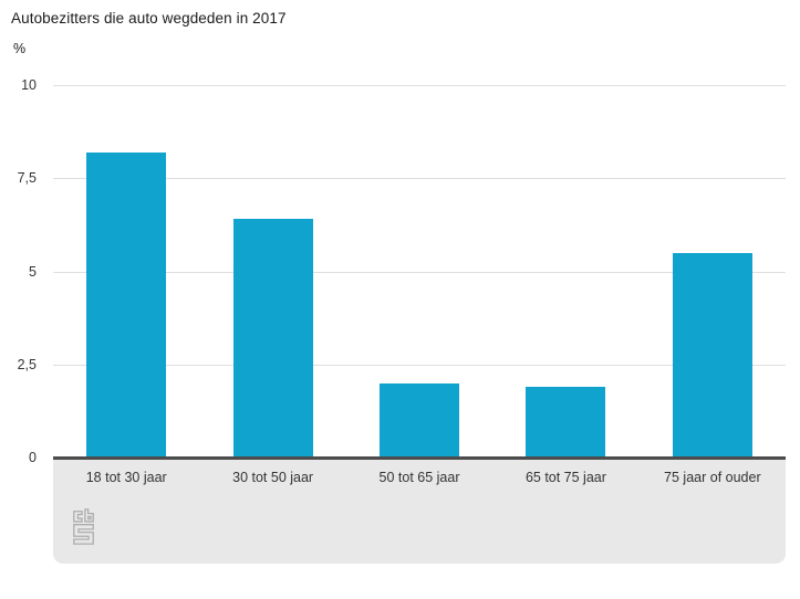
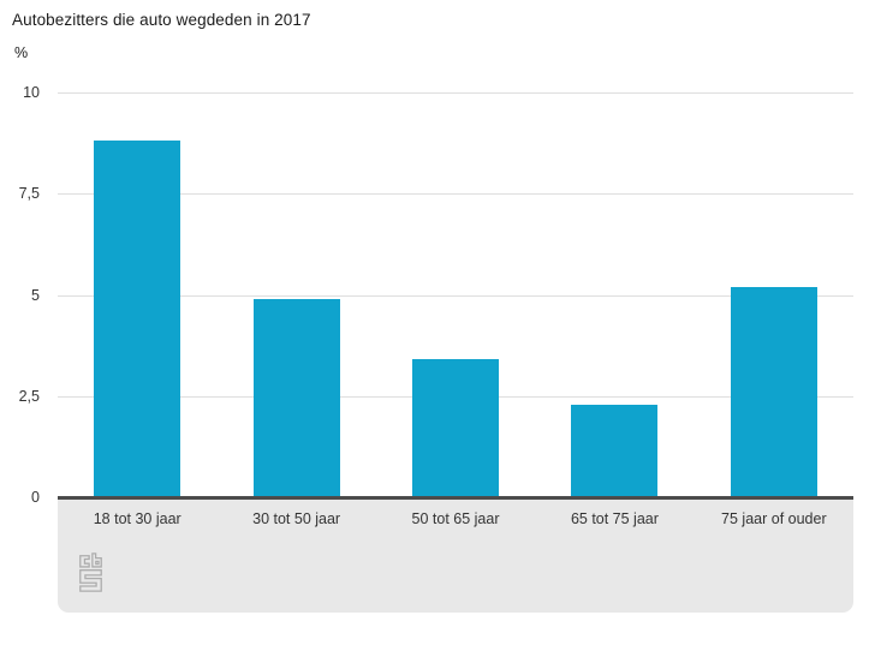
18 tot 30 jaar: 8.2 -> 8.8
30 tot 50 jaar: 6.4 -> 4.9
50 tot 65 jaar: 2.0 -> 3.4
65 tot 75 jaar: 1.9 -> 2.3
75 jaar of ouder: 5.5 -> 5.2
